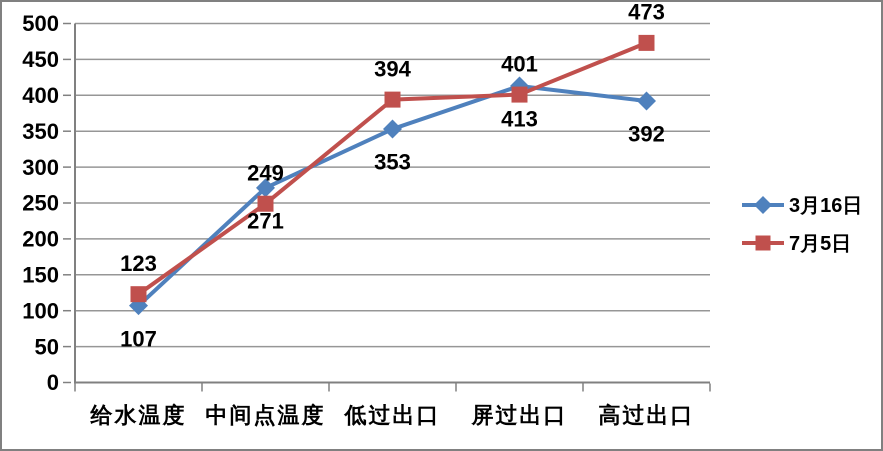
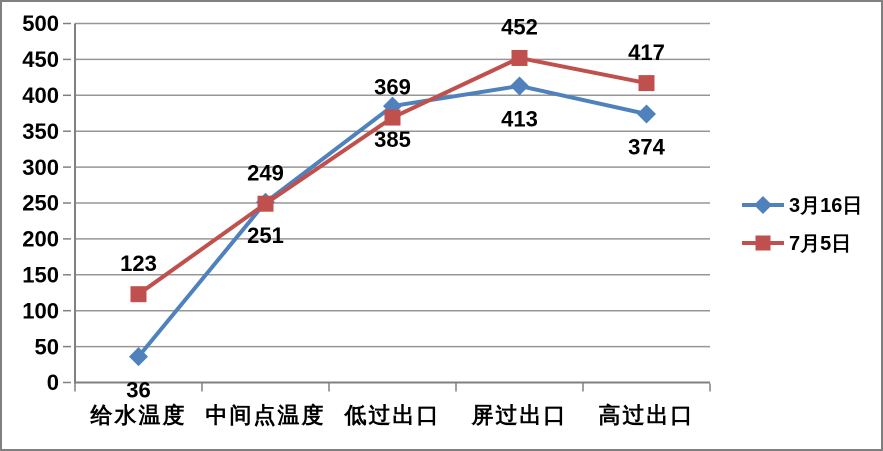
3月16日/给水温度: 107 -> 36
3月16日/中间点温度: 271 -> 251
3月16日/低过出口: 353 -> 385
7月5日/低过出口: 394 -> 369
7月5日/屏过出口: 401 -> 452
3月16日/高过出口: 392 -> 374
7月5日/高过出口: 473 -> 417
